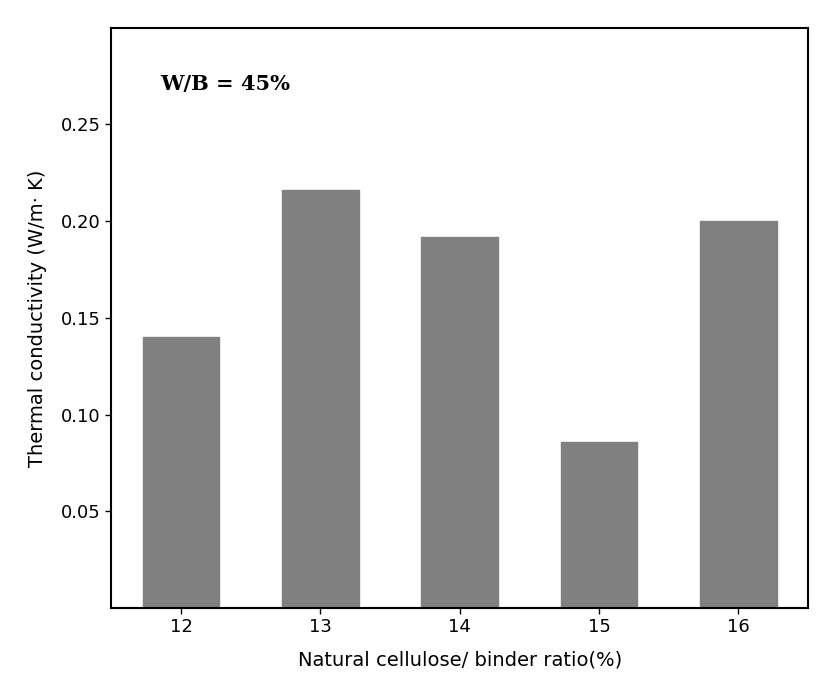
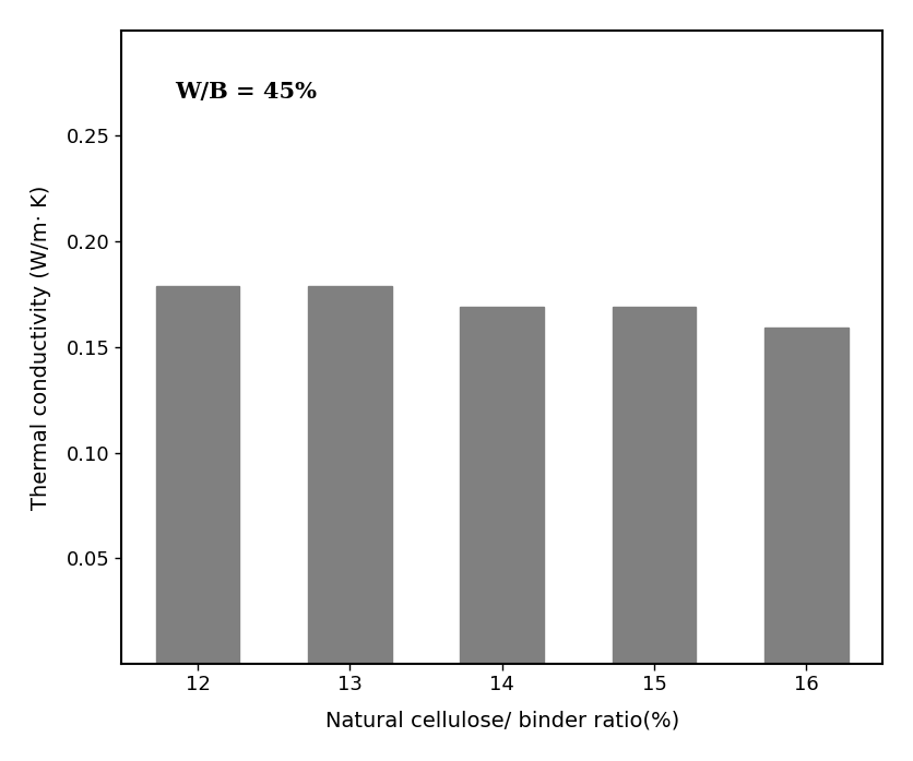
12: 0.140 -> 0.179
13: 0.216 -> 0.179
14: 0.192 -> 0.169
15: 0.086 -> 0.169
16: 0.200 -> 0.159
